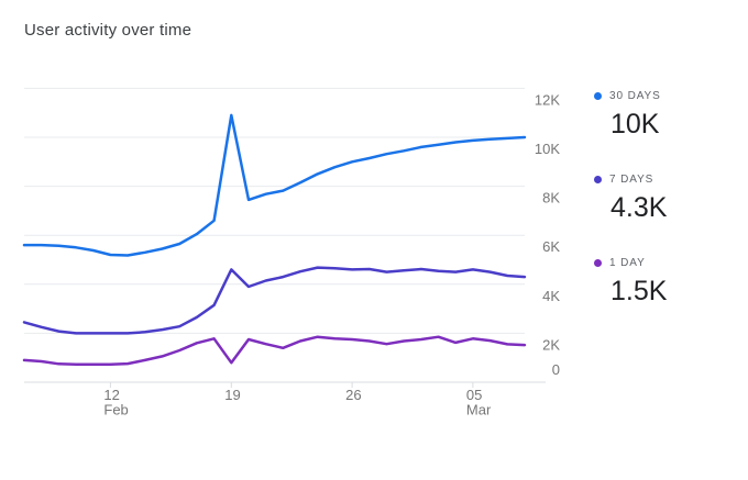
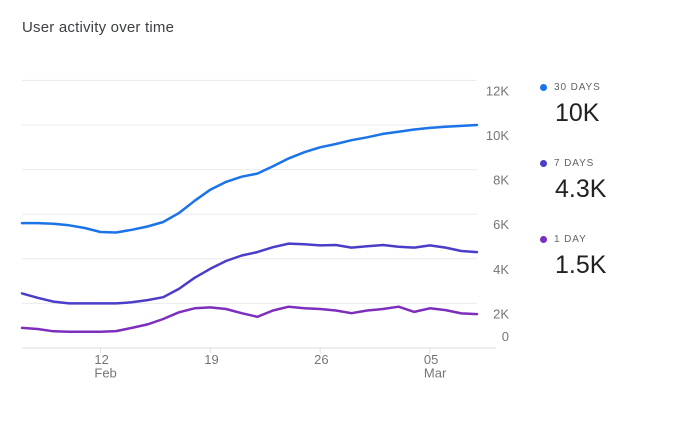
30 DAYS/Feb 19: 10.9K -> 7.1K
7 DAYS/Feb 19: 4.6K -> 3.6K
1 DAY/Feb 19: 0.8K -> 1.8K
